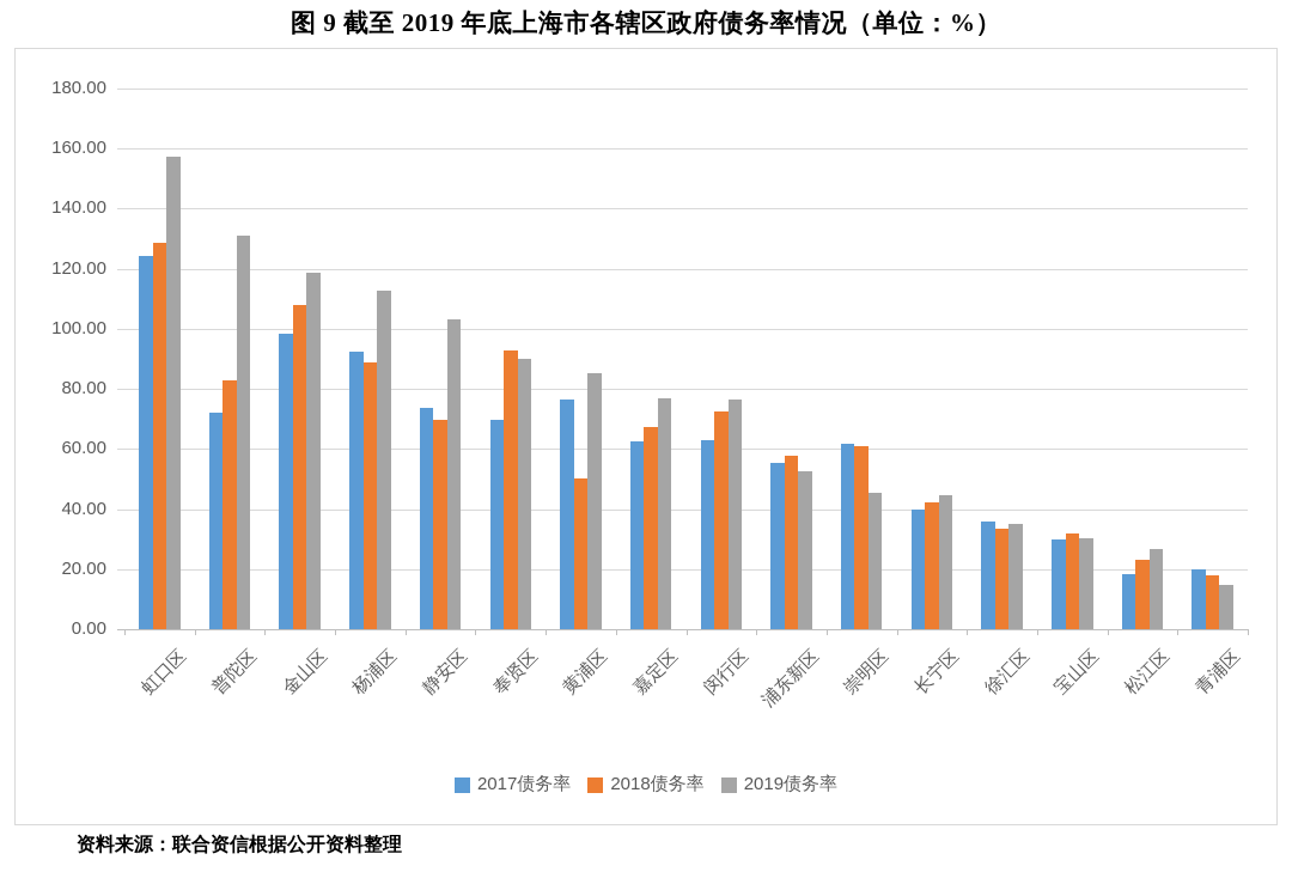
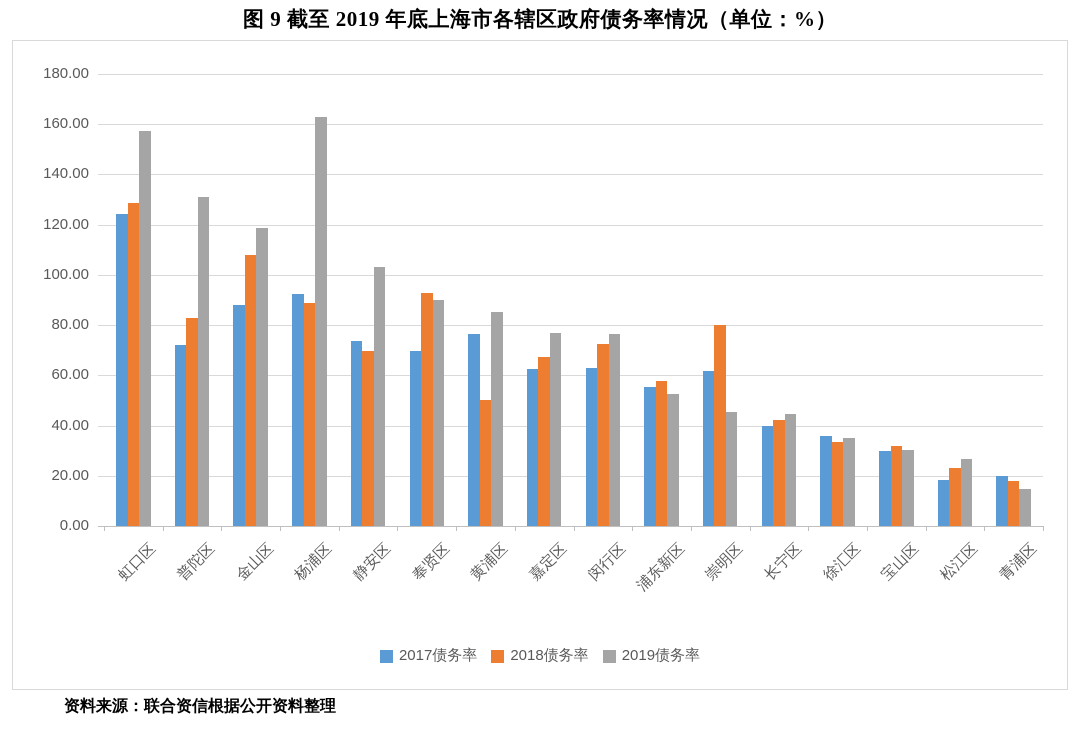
2017债务率/金山区: 98 -> 88
2019债务率/杨浦区: 113 -> 163
2018债务率/崇明区: 61 -> 80
